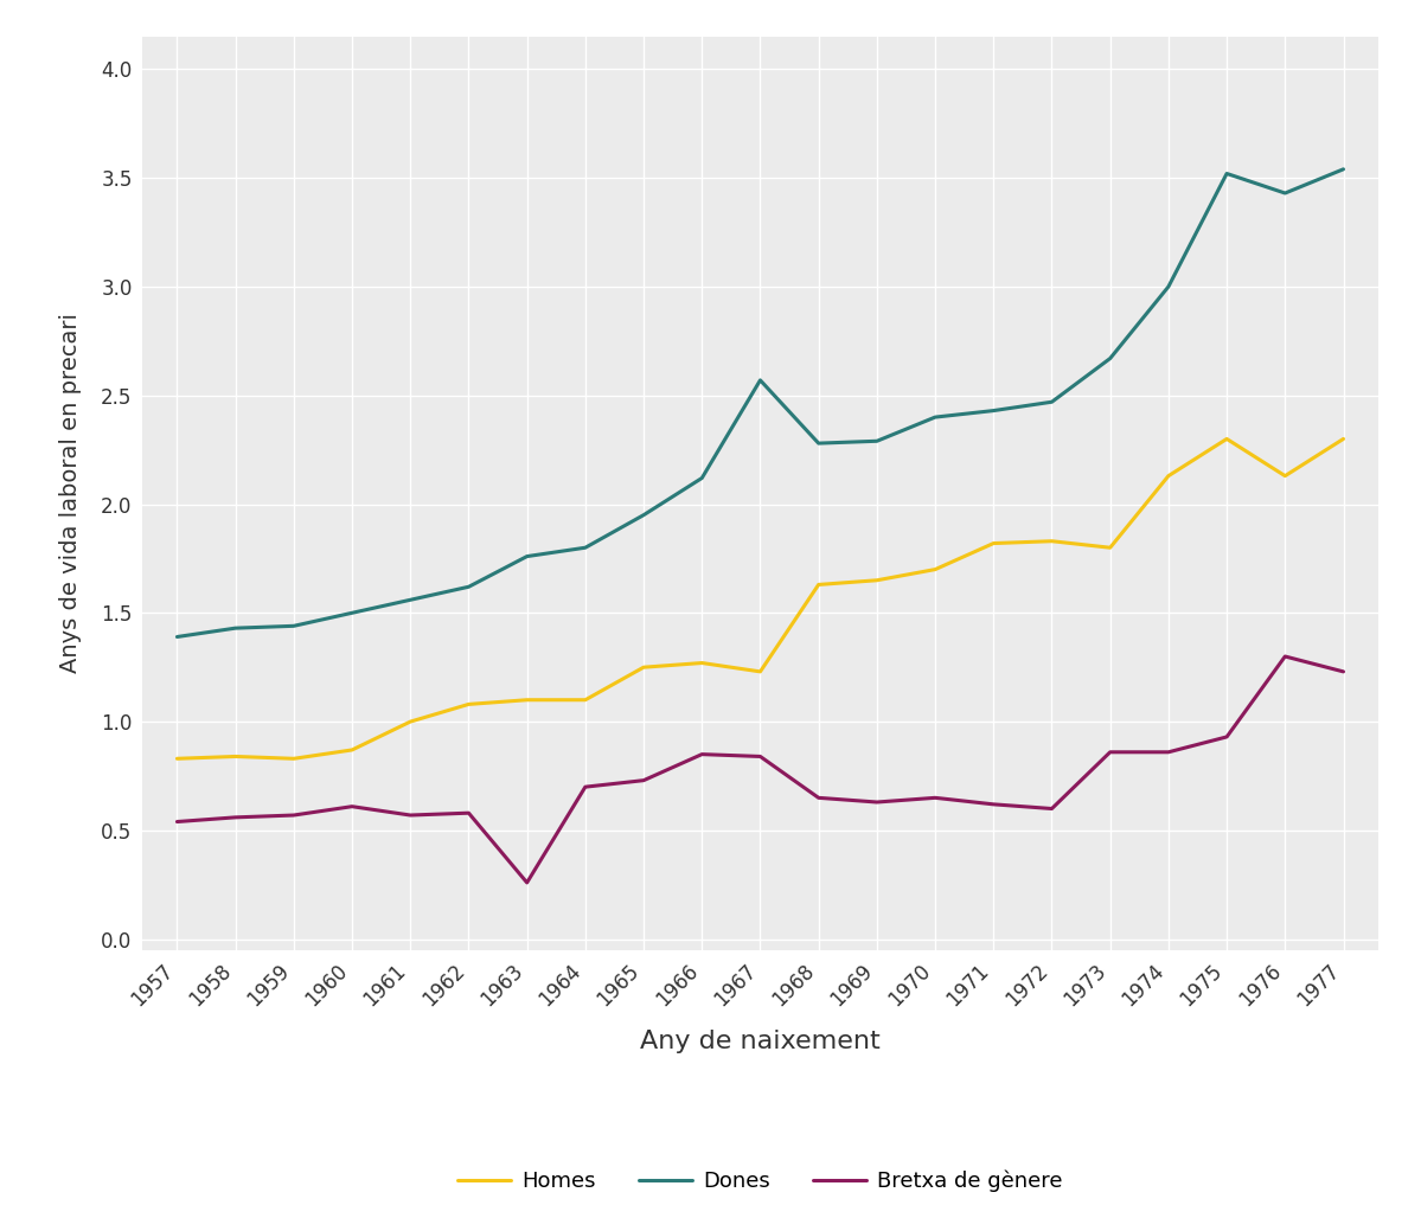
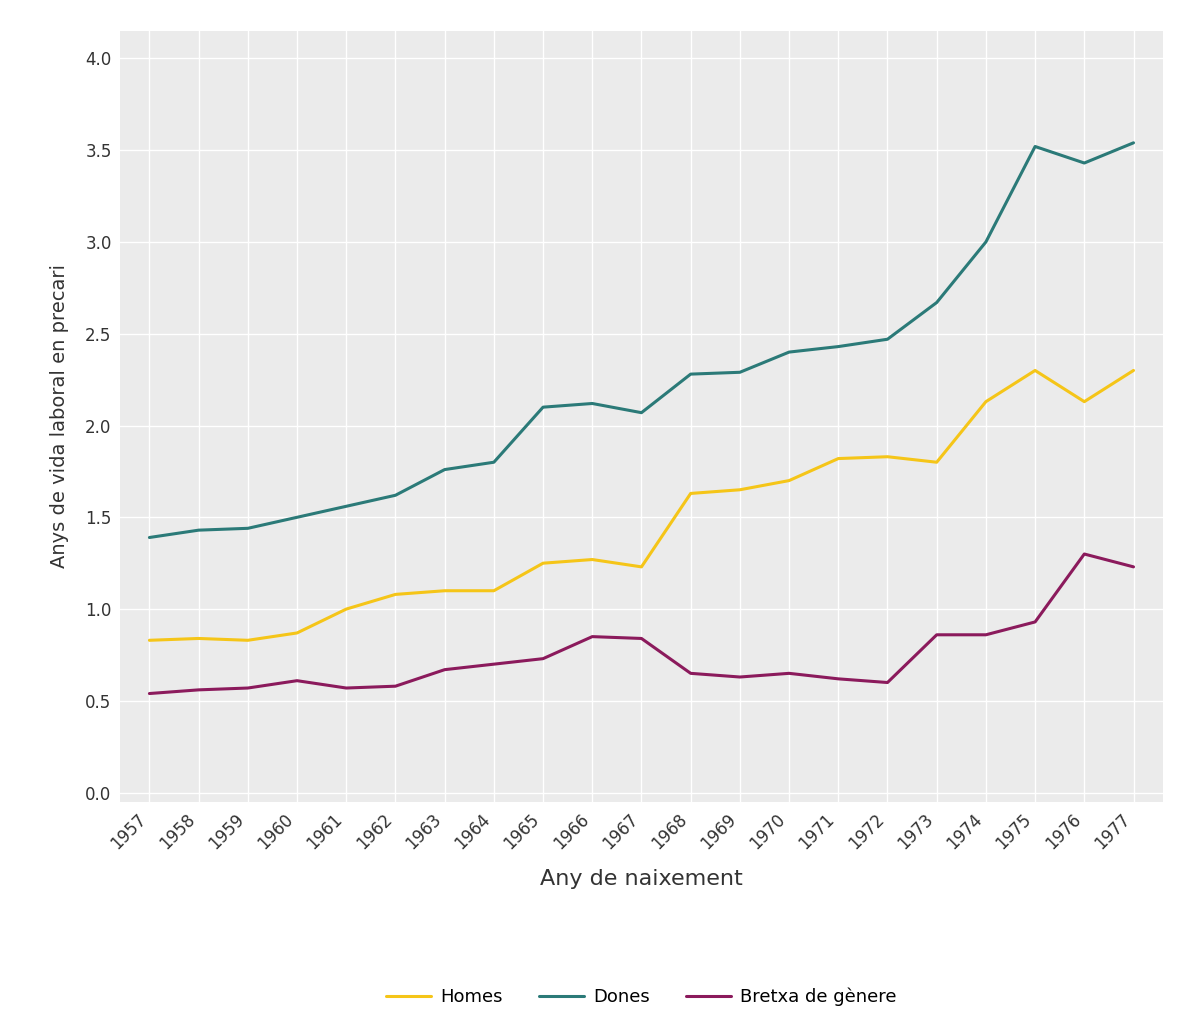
Bretxa de gènere/1963: 0.26 -> 0.67
Dones/1965: 1.95 -> 2.10
Dones/1967: 2.57 -> 2.07
